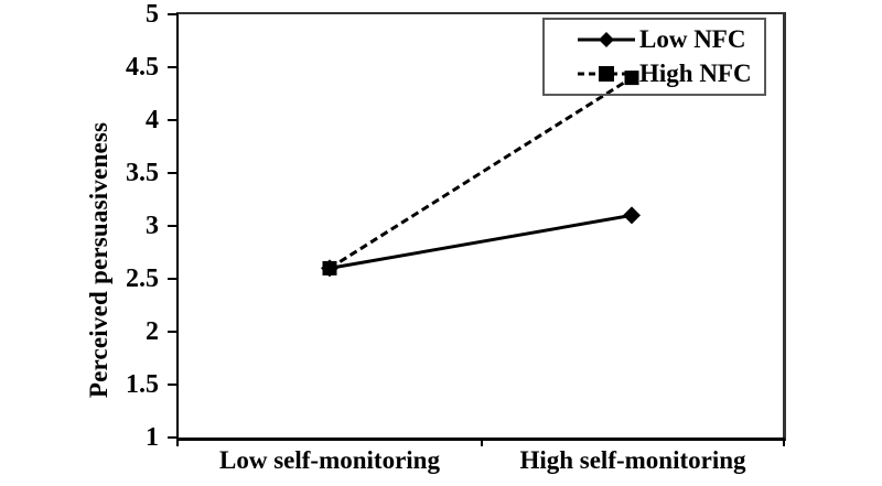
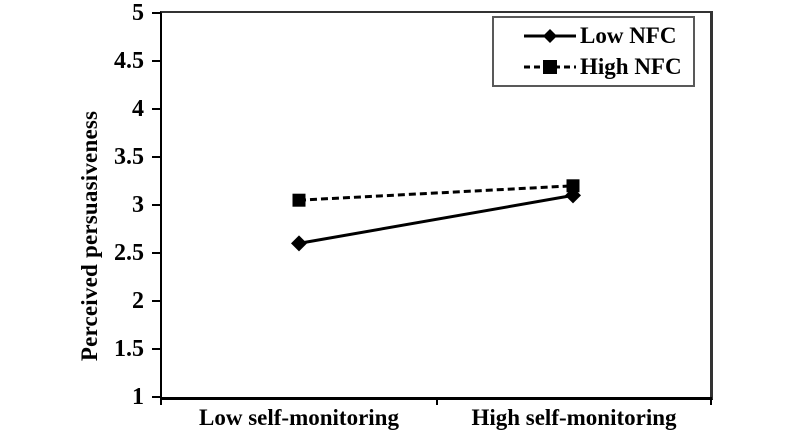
High NFC/Low self-monitoring: 2.6 -> 3.0
High NFC/High self-monitoring: 4.4 -> 3.2
